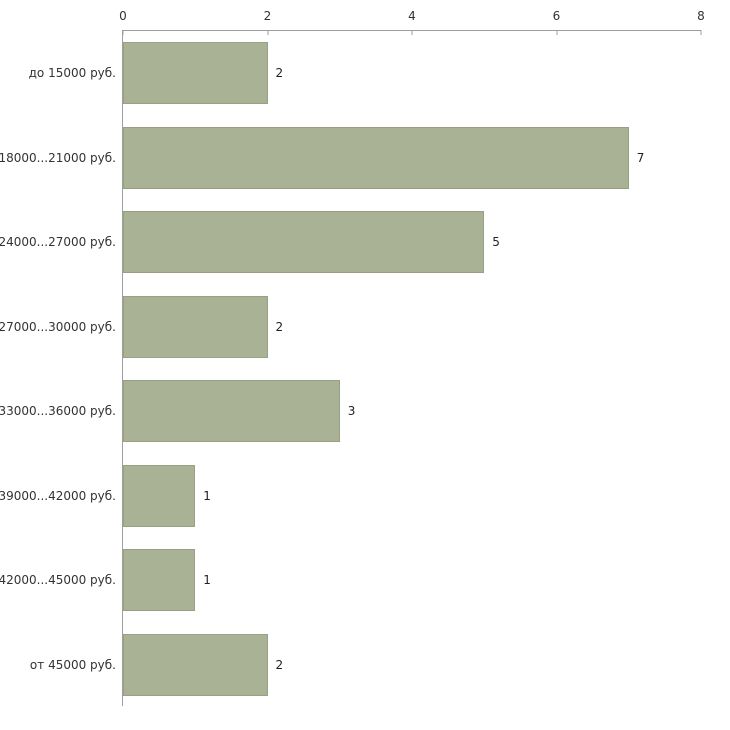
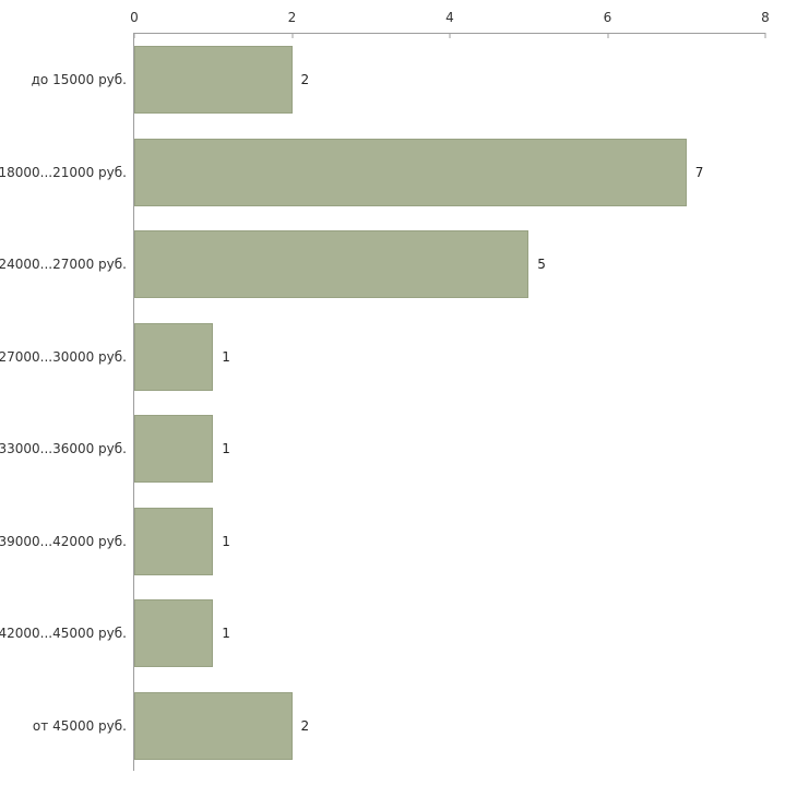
27000...30000 руб.: 2 -> 1
33000...36000 руб.: 3 -> 1
